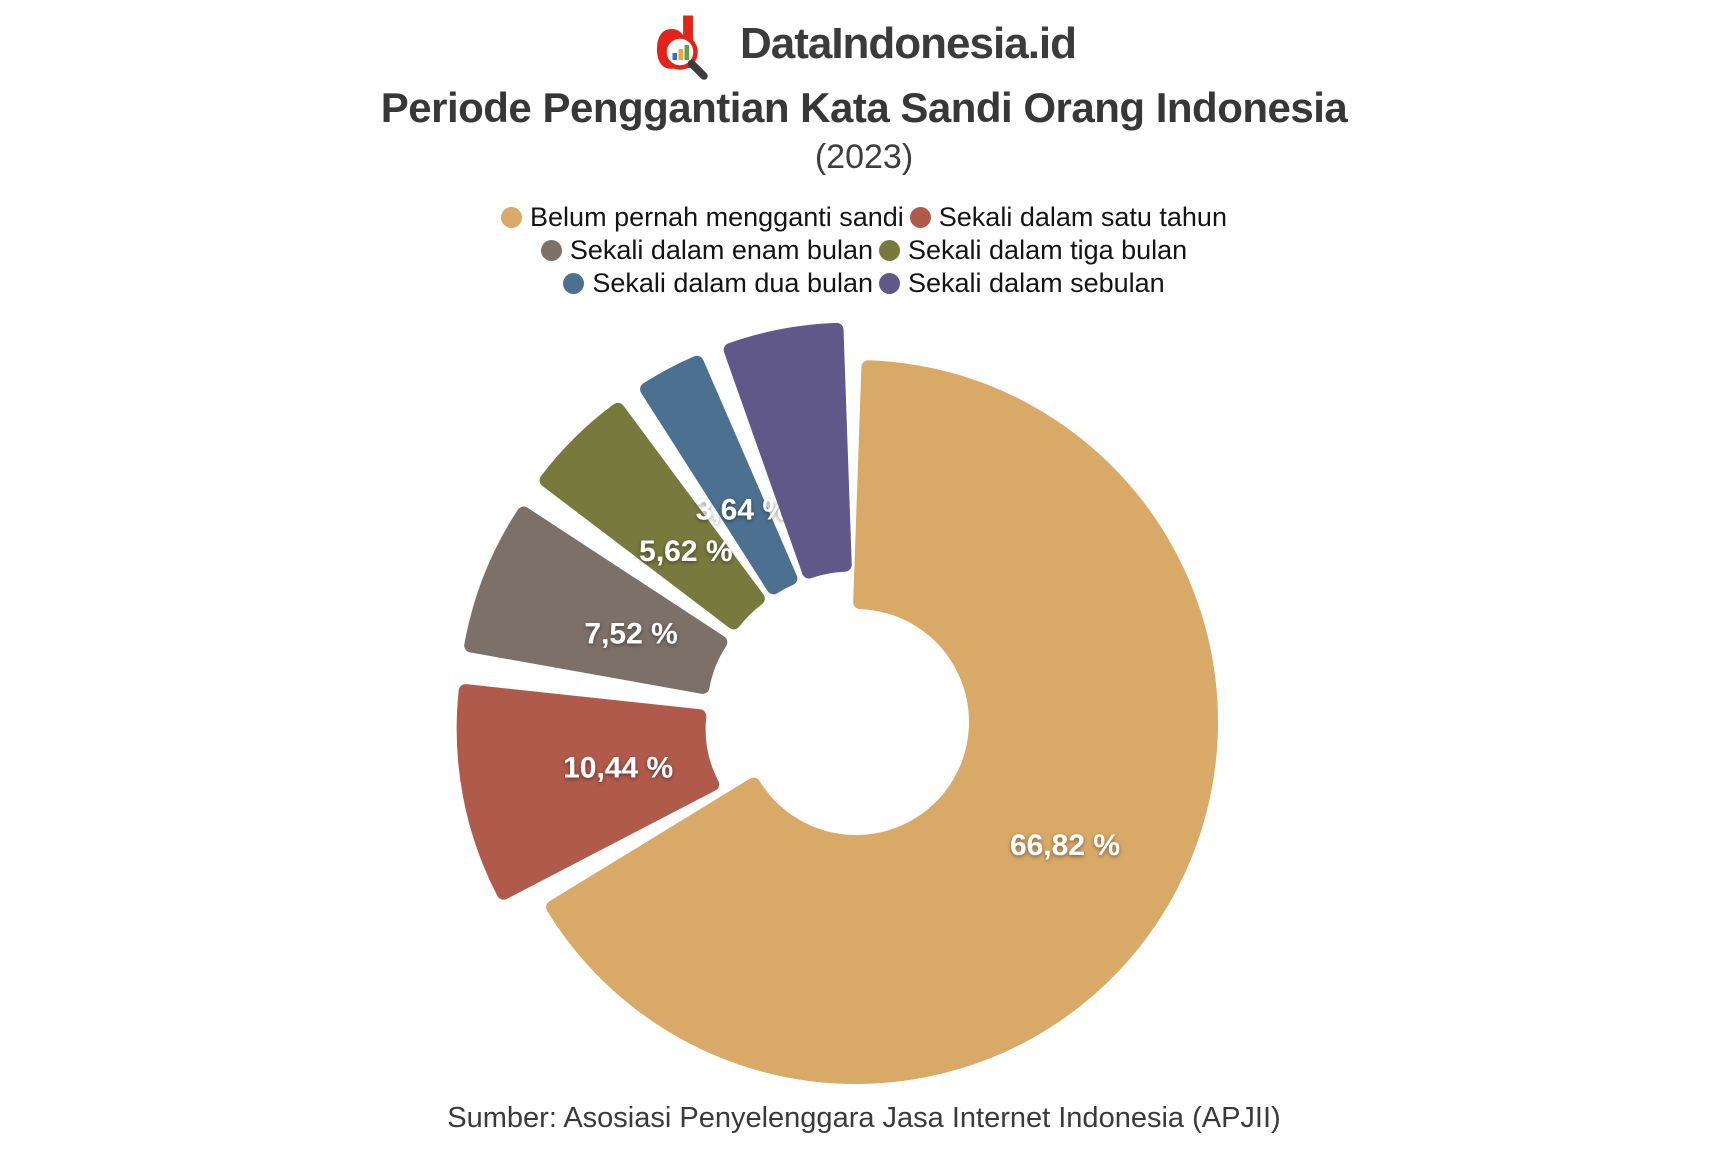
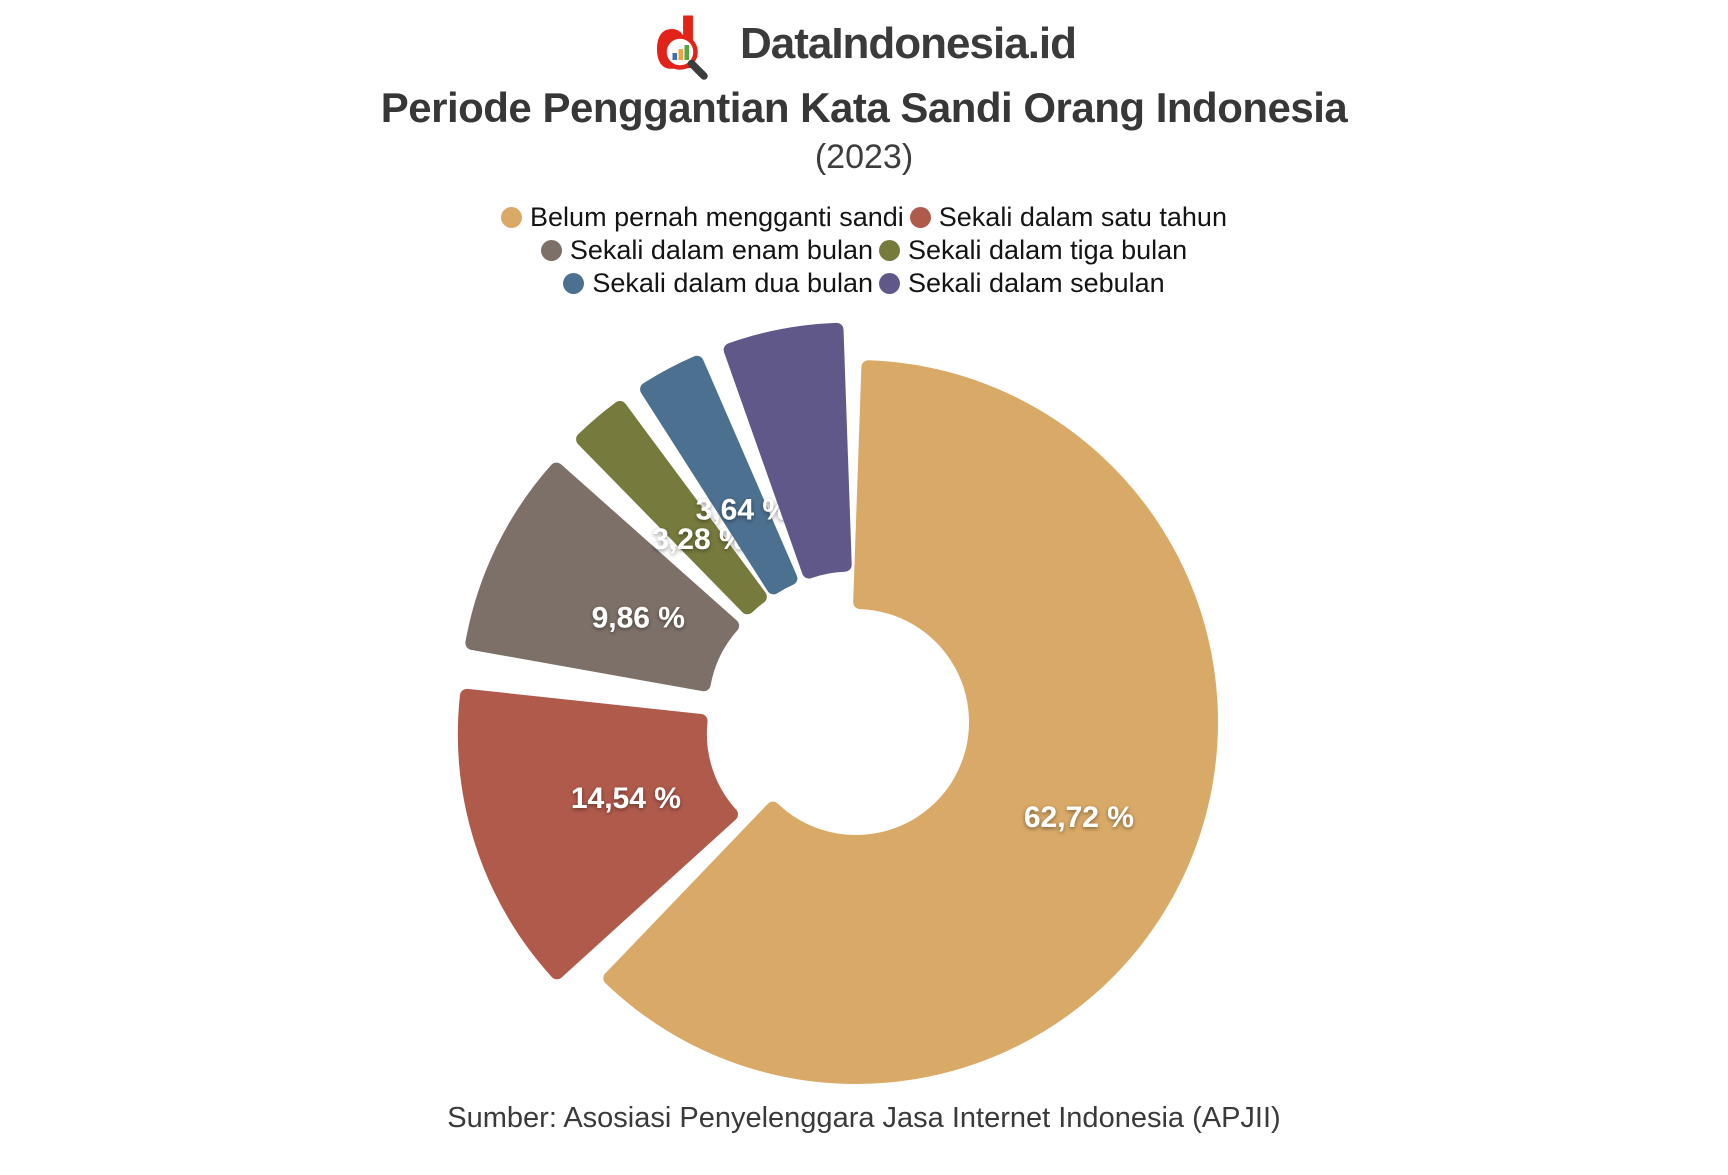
Belum pernah mengganti sandi: 66,82 -> 62,72
Sekali dalam satu tahun: 10,44 -> 14,54
Sekali dalam enam bulan: 7,52 -> 9,86
Sekali dalam tiga bulan: 5,62 -> 3,28
